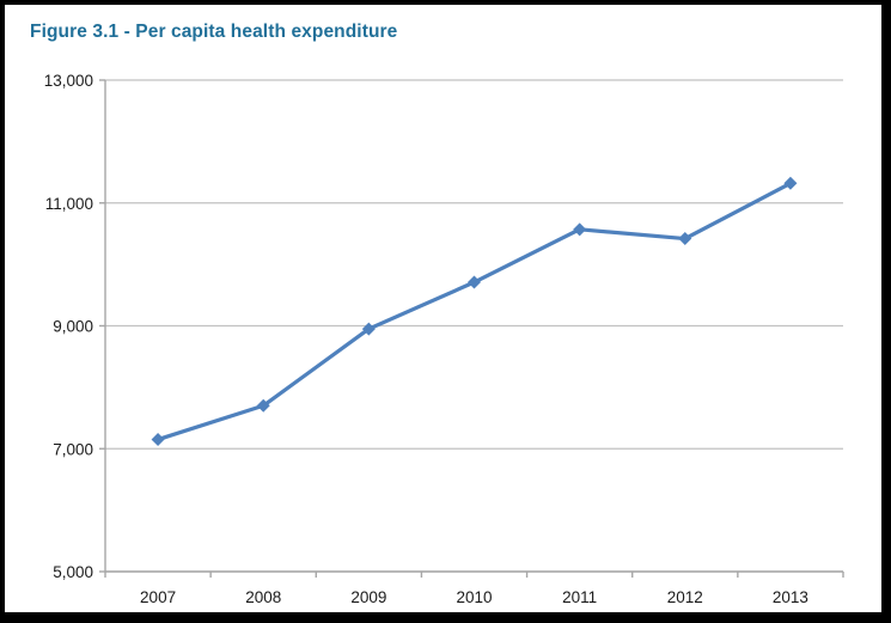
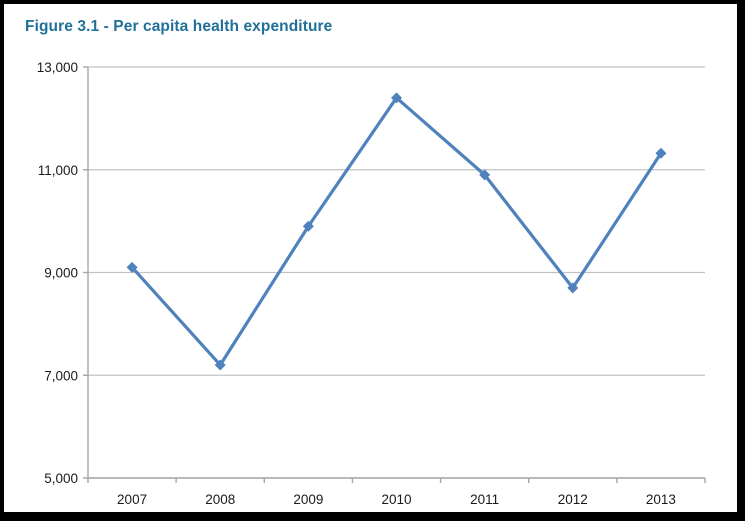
2007: 7200 -> 9100
2008: 7700 -> 7200
2009: 9000 -> 9900
2010: 9700 -> 12400
2011: 10600 -> 10900
2012: 10400 -> 8700
